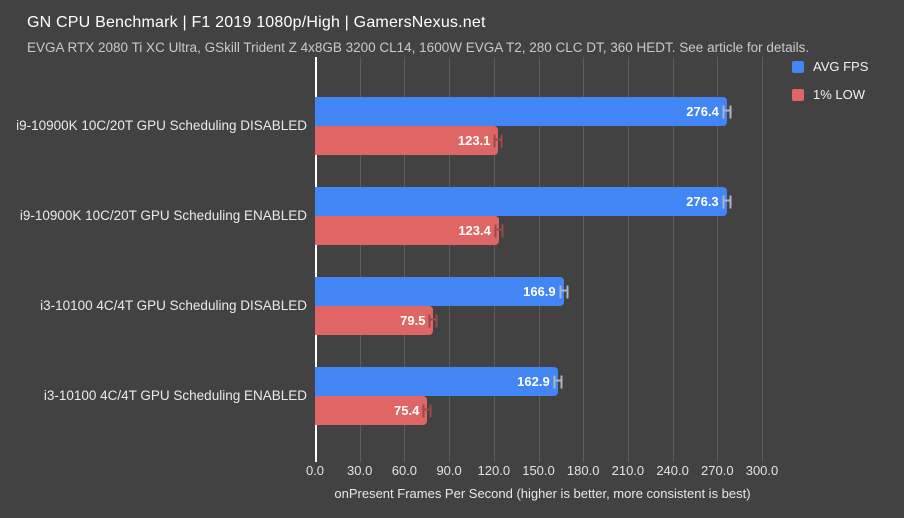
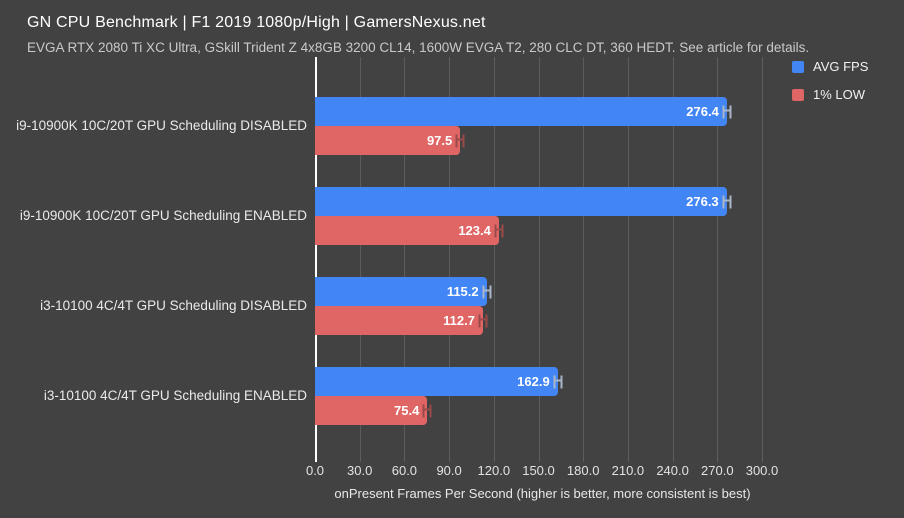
1% LOW/i9-10900K 10C/20T GPU Scheduling DISABLED: 123.1 -> 97.5
AVG FPS/i3-10100 4C/4T GPU Scheduling DISABLED: 166.9 -> 115.2
1% LOW/i3-10100 4C/4T GPU Scheduling DISABLED: 79.5 -> 112.7
